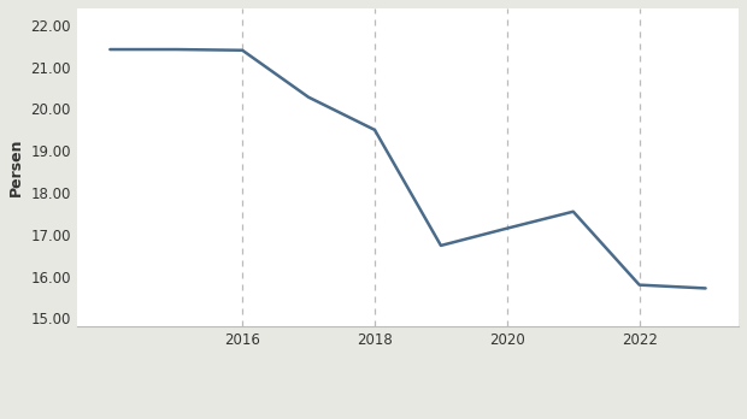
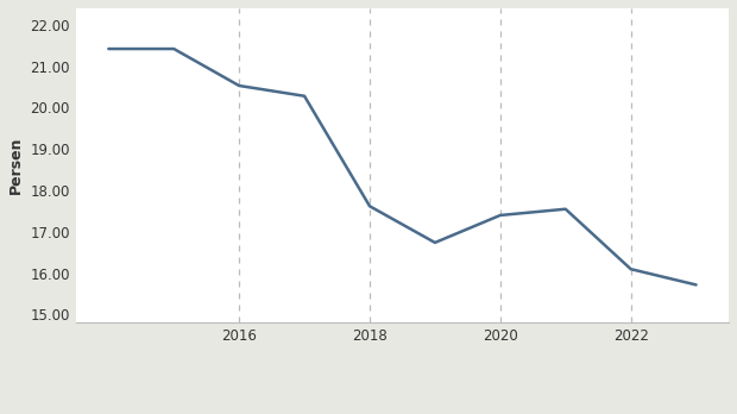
2016: 21.40 -> 20.53
2018: 19.50 -> 17.62
2020: 17.15 -> 17.40
2022: 15.80 -> 16.10
